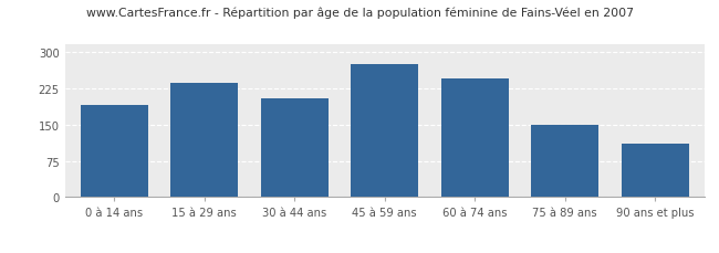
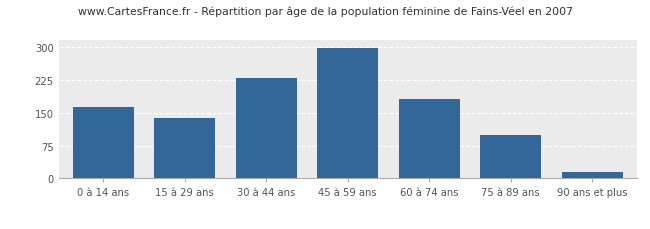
0 à 14 ans: 190 -> 162
15 à 29 ans: 235 -> 138
30 à 44 ans: 205 -> 230
45 à 59 ans: 275 -> 298
60 à 74 ans: 245 -> 182
75 à 89 ans: 150 -> 100
90 ans et plus: 110 -> 14
